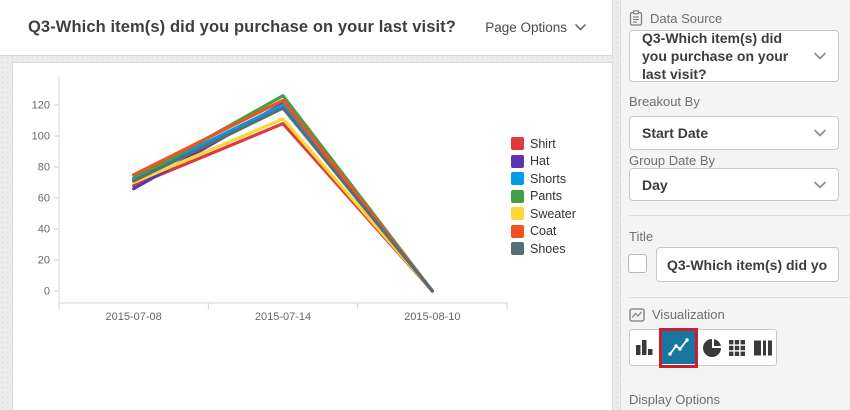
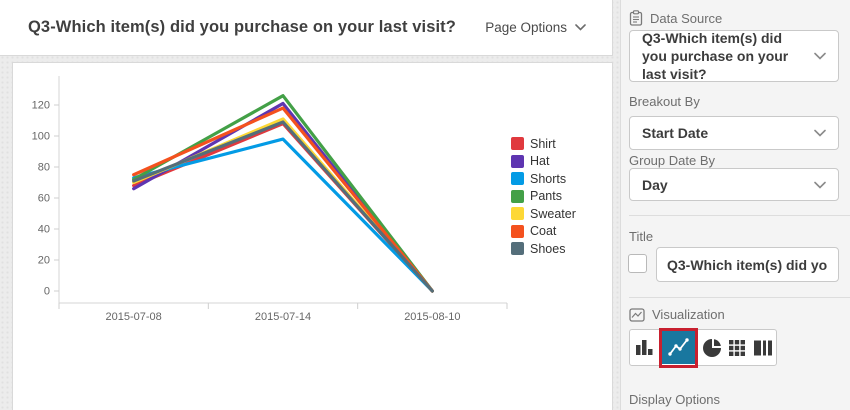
Shorts/2015-07-14: 120 -> 98
Coat/2015-07-14: 123 -> 118
Shoes/2015-07-14: 118 -> 109
